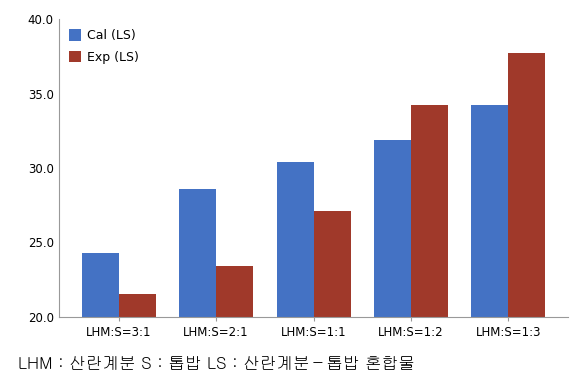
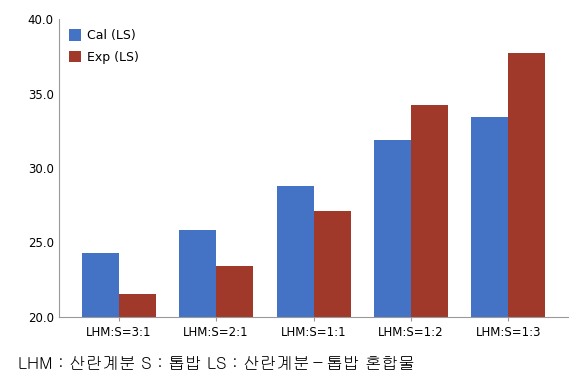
Cal (LS)/LHM:S=2:1: 28.6 -> 25.8
Cal (LS)/LHM:S=1:1: 30.4 -> 28.8
Cal (LS)/LHM:S=1:3: 34.2 -> 33.4
